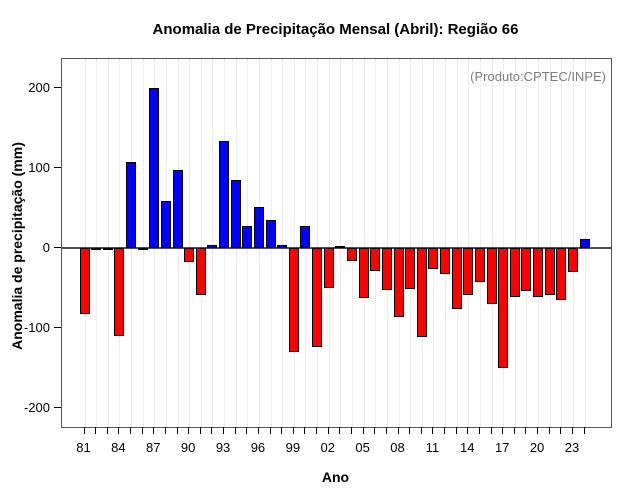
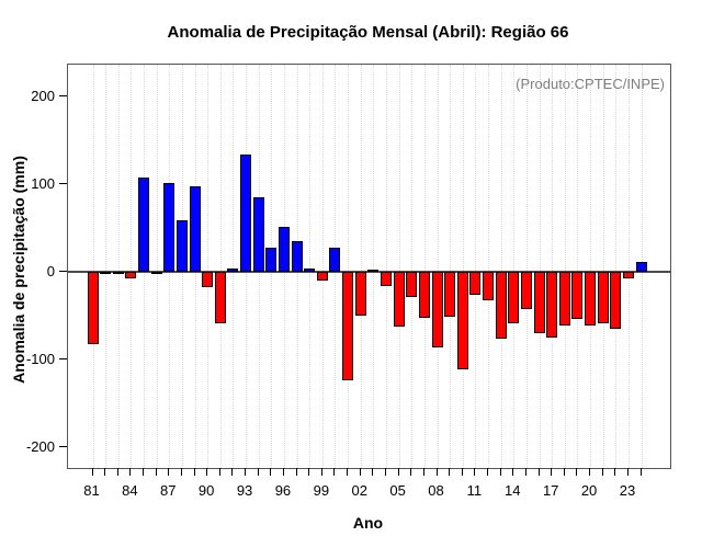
84: -110 -> -10
87: 200 -> 100
99: -130 -> -10
17: -150 -> -80
23: -30 -> -10
